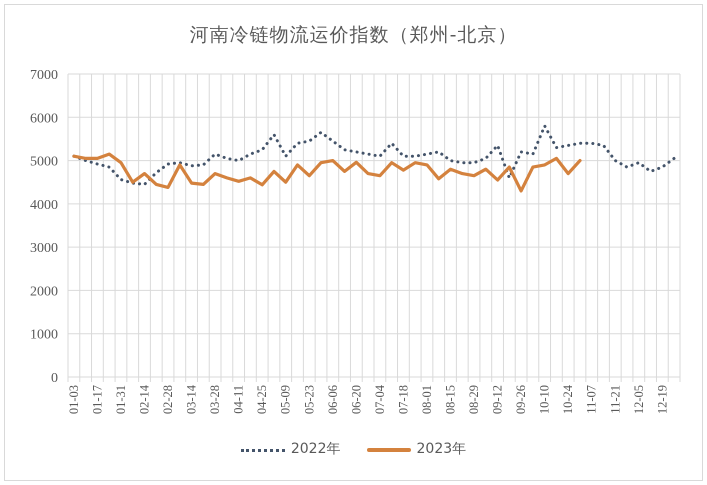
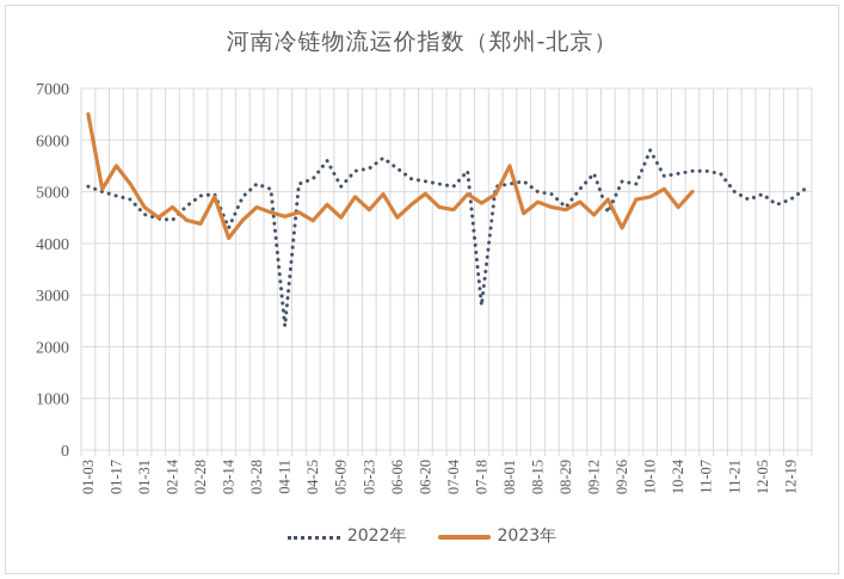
2023年/01-03: 5100 -> 6500
2023年/01-17: 5000 -> 5500
2023年/01-31: 5000 -> 4700
2022年/03-14: 4900 -> 4300
2023年/03-14: 4500 -> 4100
2022年/04-11: 5000 -> 2400
2023年/06-06: 5000 -> 4500
2022年/07-18: 5100 -> 2800
2023年/08-01: 4900 -> 5500
2022年/08-29: 5000 -> 4700
